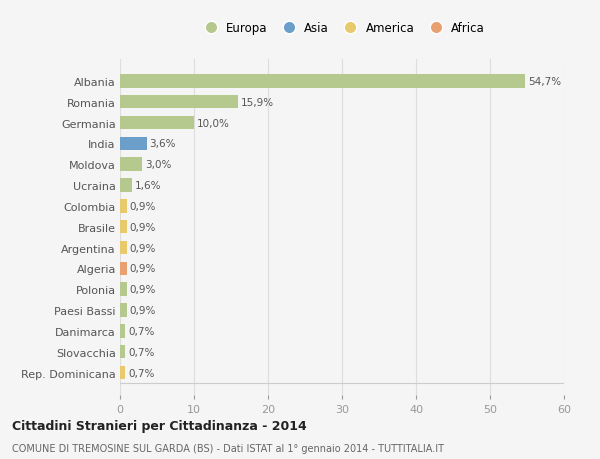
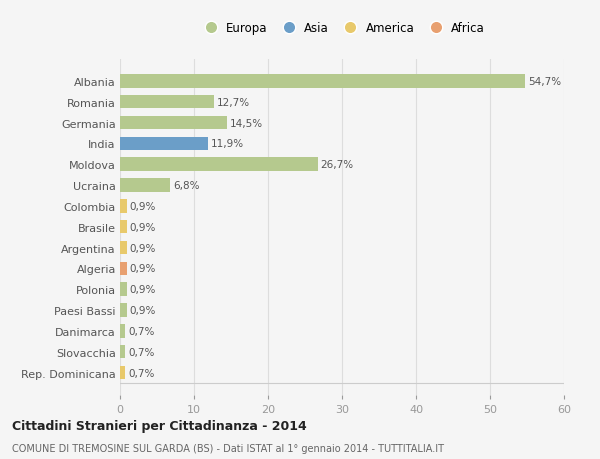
Romania: 15,9% -> 12,7%
Germania: 10,0% -> 14,5%
India: 3,6% -> 11,9%
Moldova: 3,0% -> 26,7%
Ucraina: 1,6% -> 6,8%
